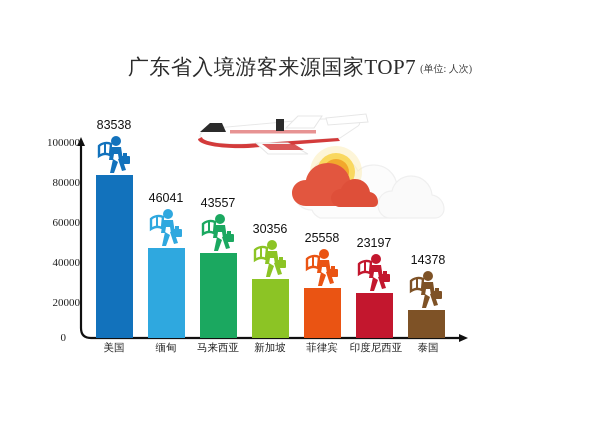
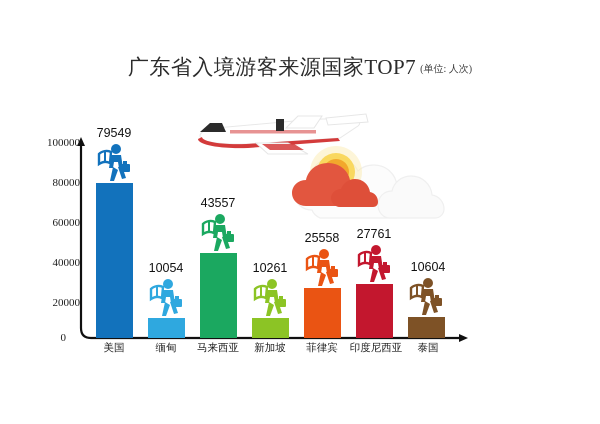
美国: 83538 -> 79549
缅甸: 46041 -> 10054
新加坡: 30356 -> 10261
印度尼西亚: 23197 -> 27761
泰国: 14378 -> 10604
